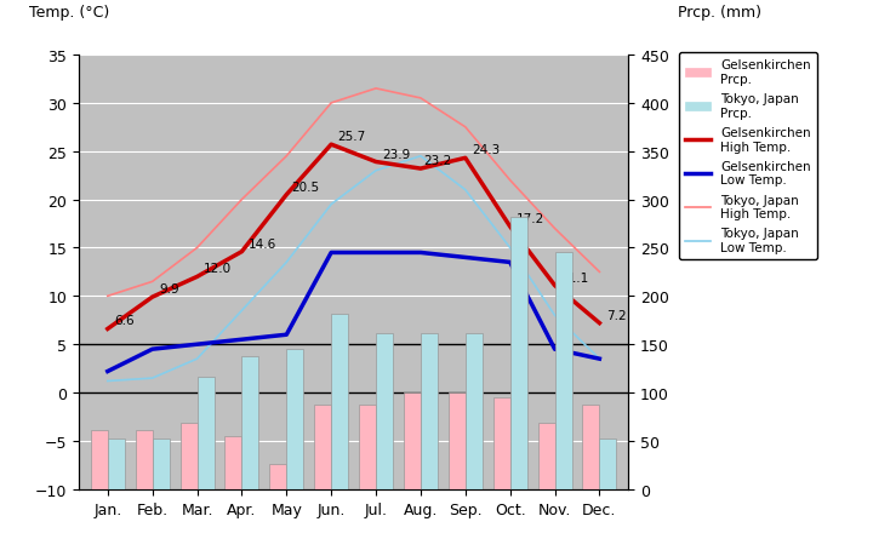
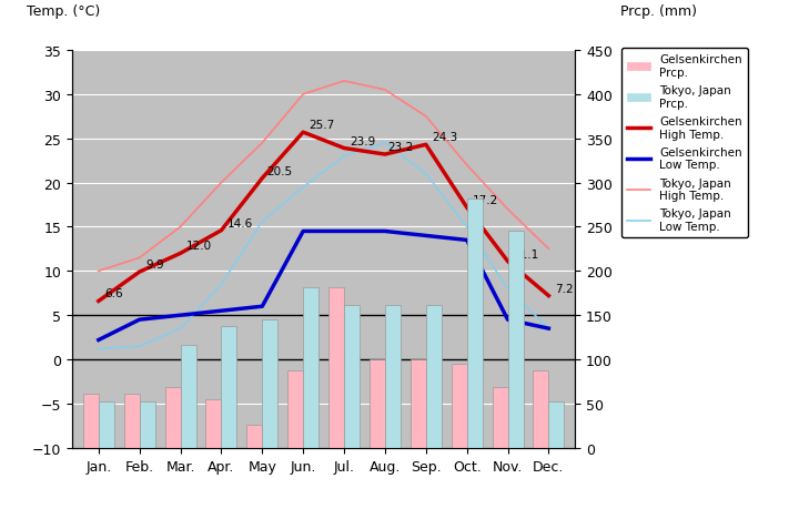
Tokyo, Japan Low Temp./May: 13.5 -> 15.6
Gelsenkirchen Prcp./Jul.: 88 -> 182
